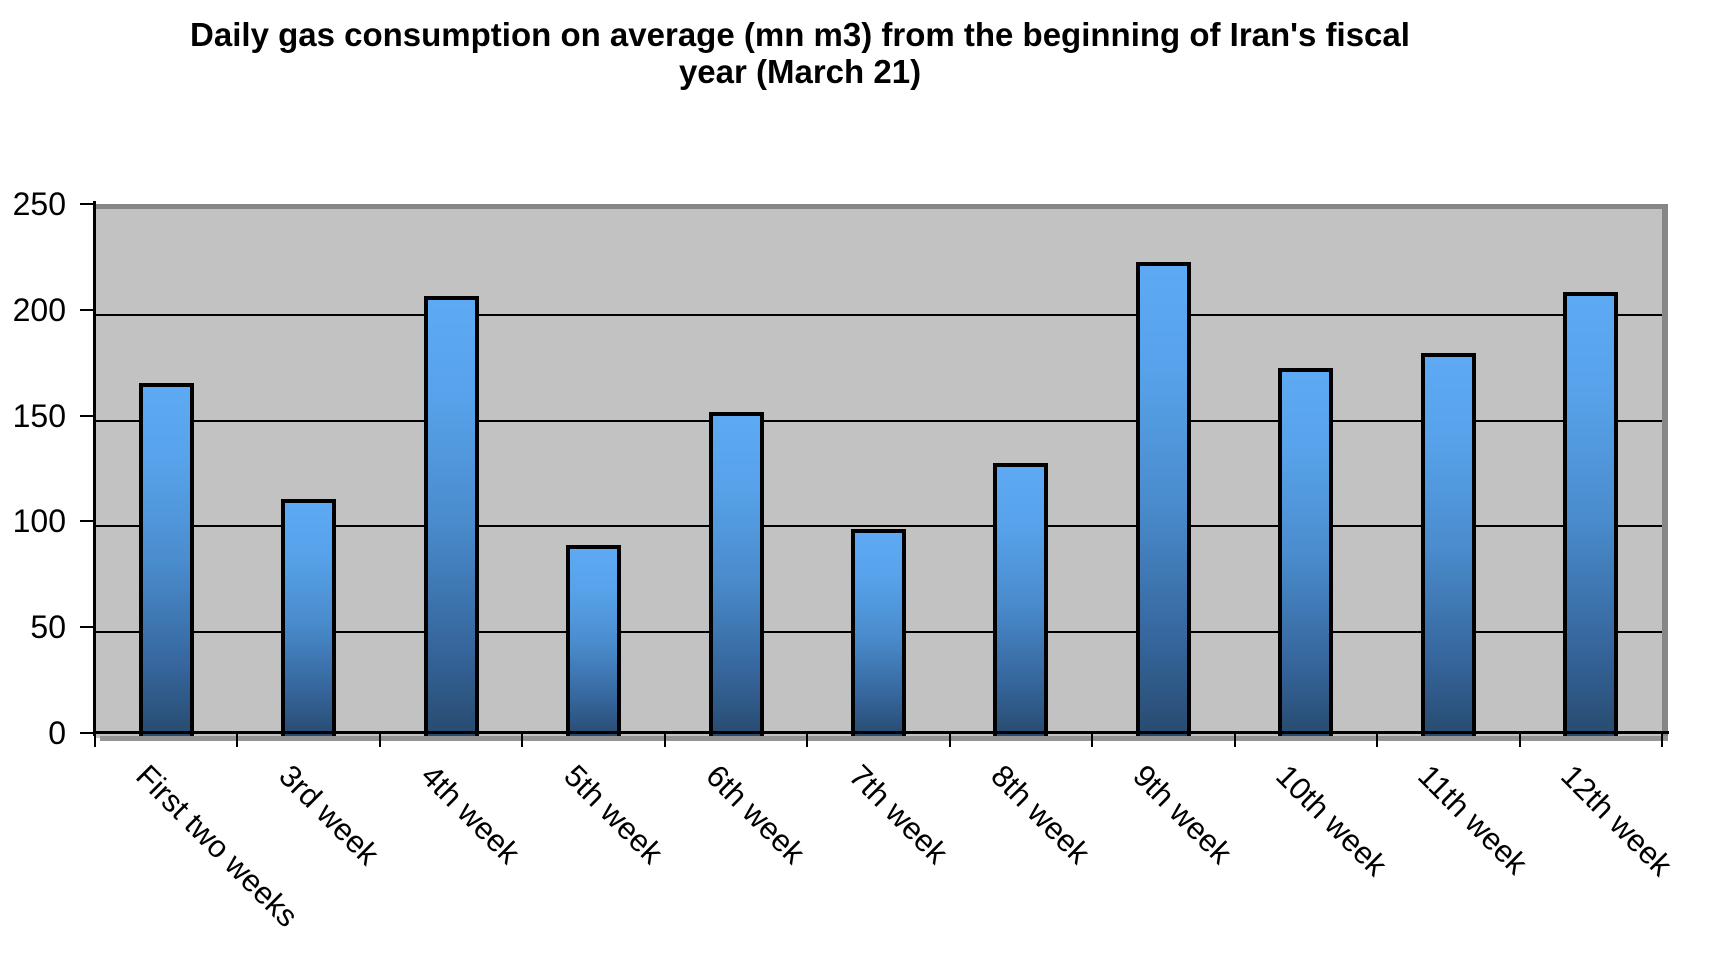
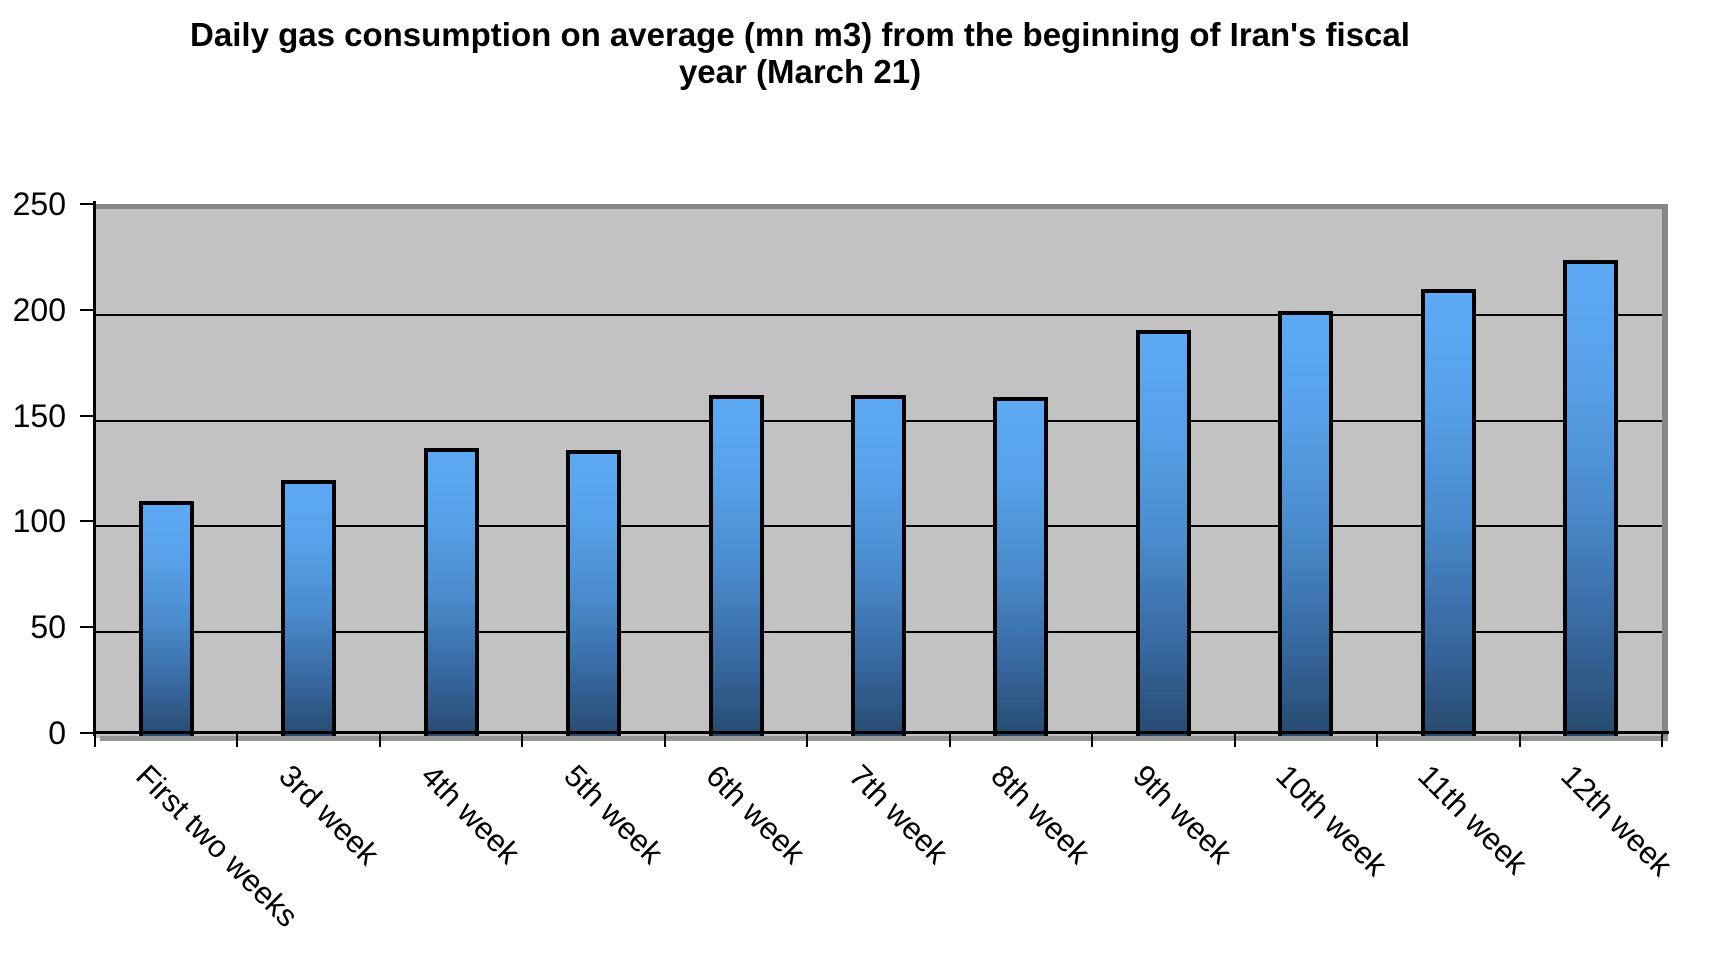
First two weeks: 168 -> 112
3rd week: 113 -> 122
4th week: 209 -> 137
5th week: 91 -> 136
6th week: 154 -> 162
7th week: 99 -> 162
8th week: 130 -> 161
9th week: 225 -> 193
10th week: 175 -> 202
11th week: 182 -> 212
12th week: 211 -> 226
